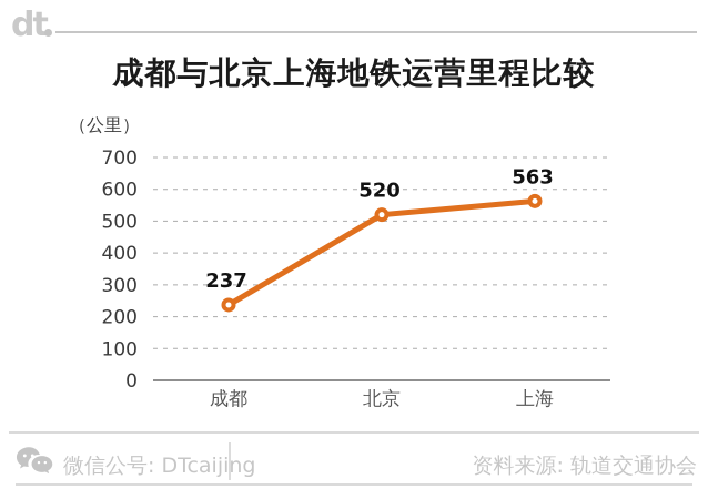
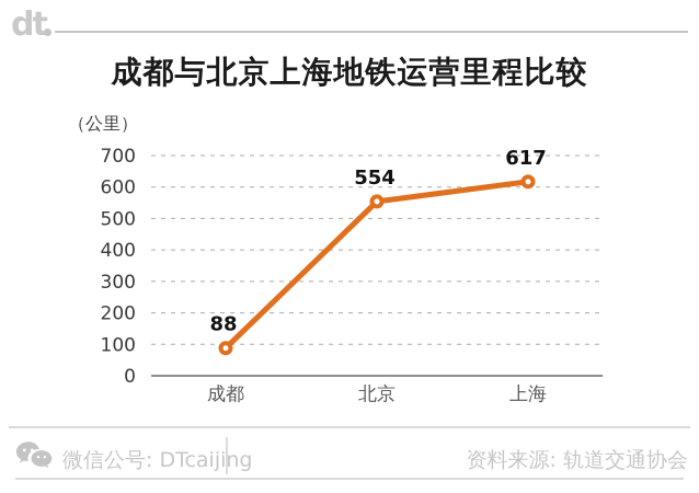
成都: 237 -> 88
北京: 520 -> 554
上海: 563 -> 617
